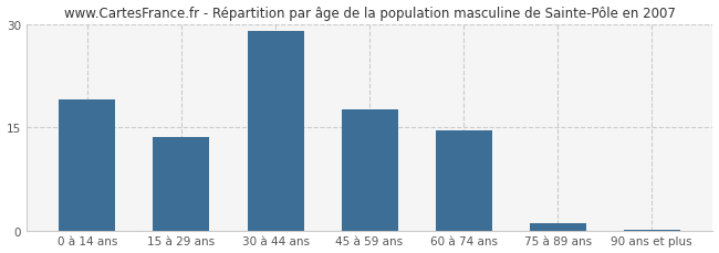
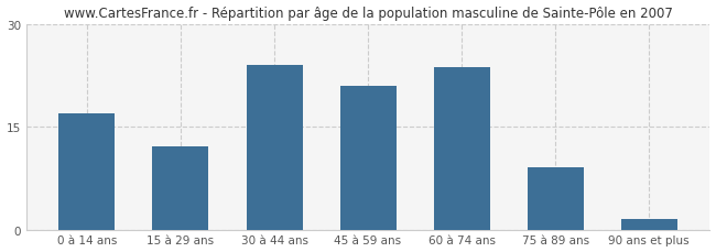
0 à 14 ans: 19.0 -> 17.0
15 à 29 ans: 13.5 -> 12.2
30 à 44 ans: 29.0 -> 24.0
45 à 59 ans: 17.5 -> 21.0
60 à 74 ans: 14.5 -> 23.6
75 à 89 ans: 1.0 -> 9.0
90 ans et plus: 0.1 -> 1.6
